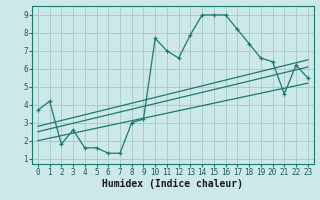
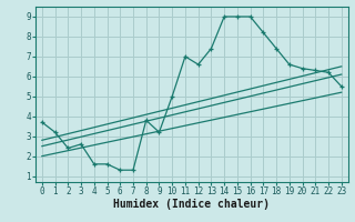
1: 4.2 -> 3.2
2: 1.8 -> 2.4
8: 3.0 -> 3.8
10: 7.7 -> 5.0
13: 7.9 -> 7.4
21: 4.6 -> 6.3
